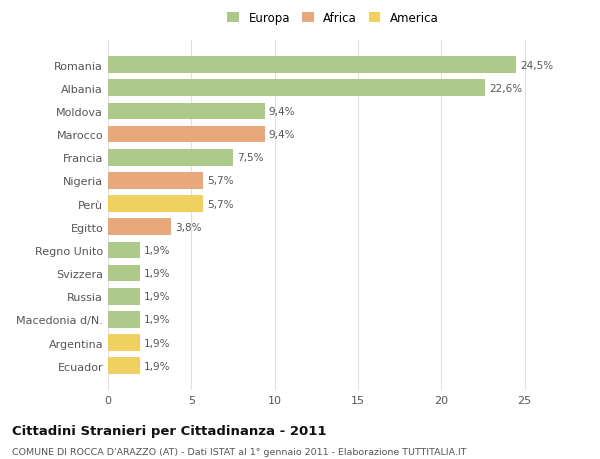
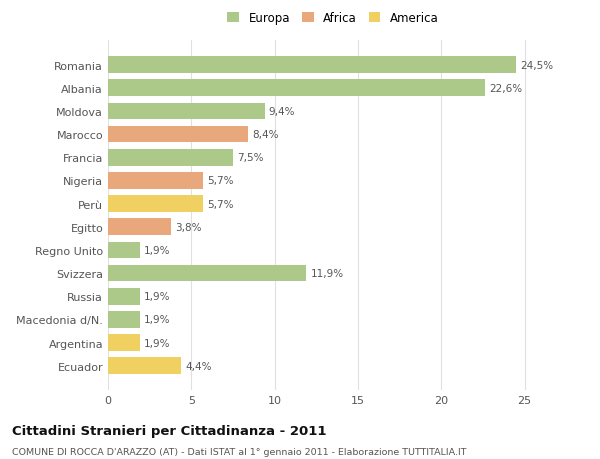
Marocco: 9,4% -> 8,4%
Svizzera: 1,9% -> 11,9%
Ecuador: 1,9% -> 4,4%
